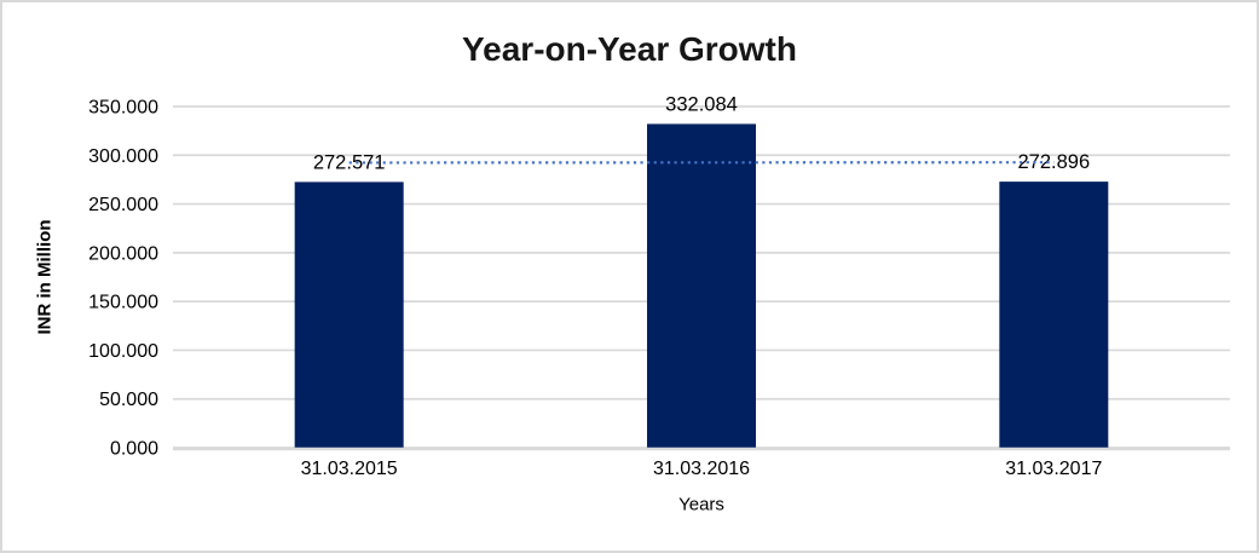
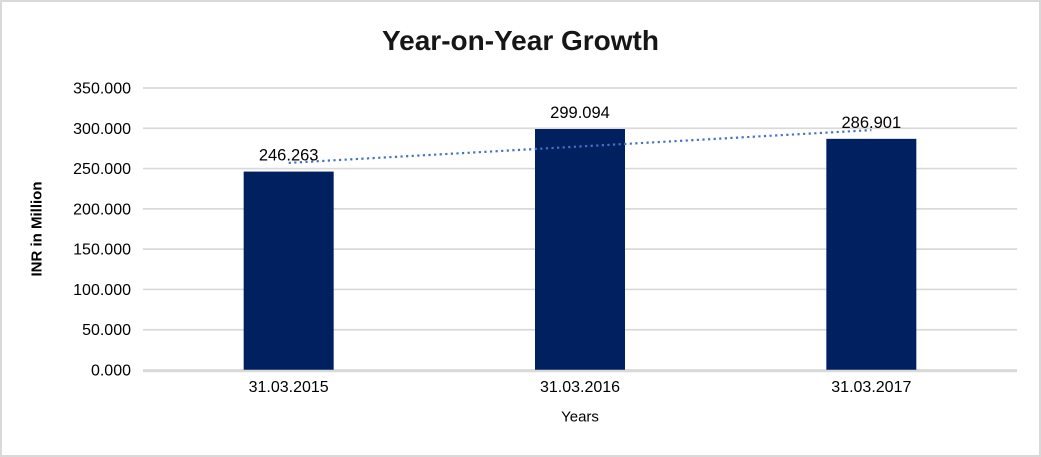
31.03.2015: 272.571 -> 246.263
31.03.2016: 332.084 -> 299.094
31.03.2017: 272.896 -> 286.901
